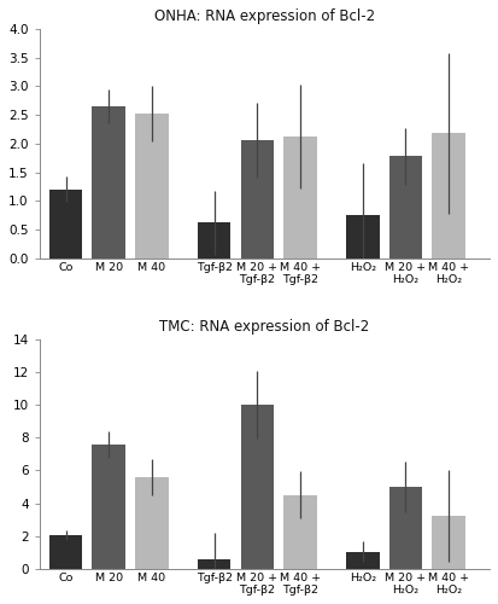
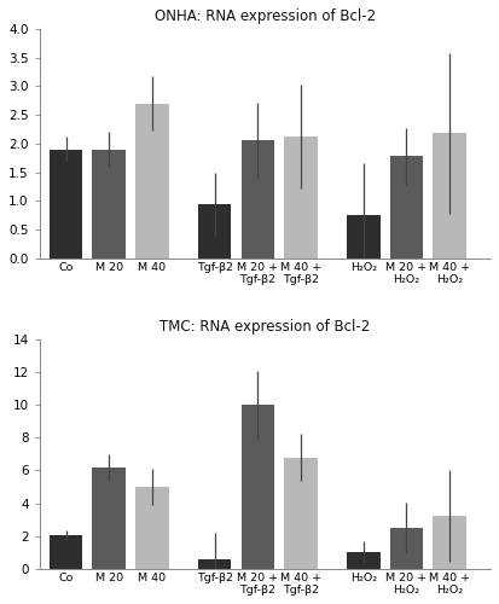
ONHA: RNA expression of Bcl-2/Co: 1.20 -> 1.90
ONHA: RNA expression of Bcl-2/M 20: 2.65 -> 1.90
ONHA: RNA expression of Bcl-2/M 40: 2.52 -> 2.70
ONHA: RNA expression of Bcl-2/Tgf-β2: 0.62 -> 0.95
TMC: RNA expression of Bcl-2/M 20: 7.6 -> 6.2
TMC: RNA expression of Bcl-2/M 40: 5.6 -> 5.0
TMC: RNA expression of Bcl-2/M 40 + Tgf-β2: 4.5 -> 6.8
TMC: RNA expression of Bcl-2/M 20 + H₂O₂: 5.0 -> 2.5
